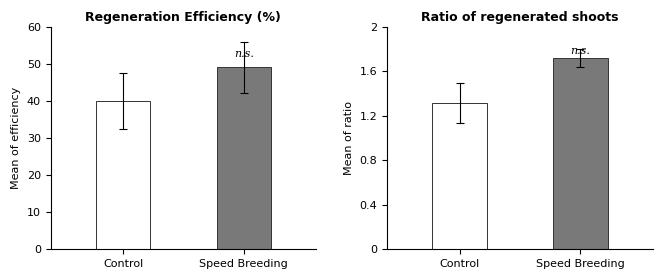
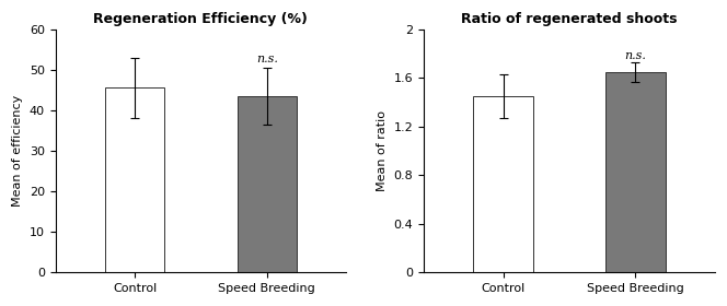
Regeneration Efficiency (%)/Control: 40.0 -> 45.5
Regeneration Efficiency (%)/Speed Breeding: 49.0 -> 43.5
Ratio of regenerated shoots/Control: 1.31 -> 1.45
Ratio of regenerated shoots/Speed Breeding: 1.72 -> 1.65
